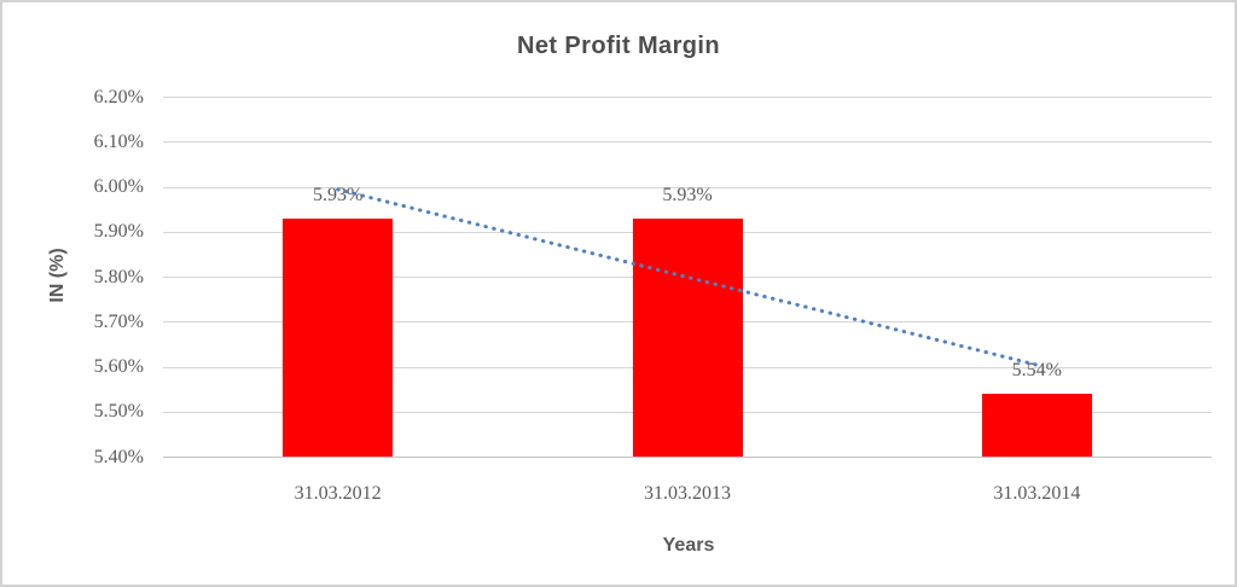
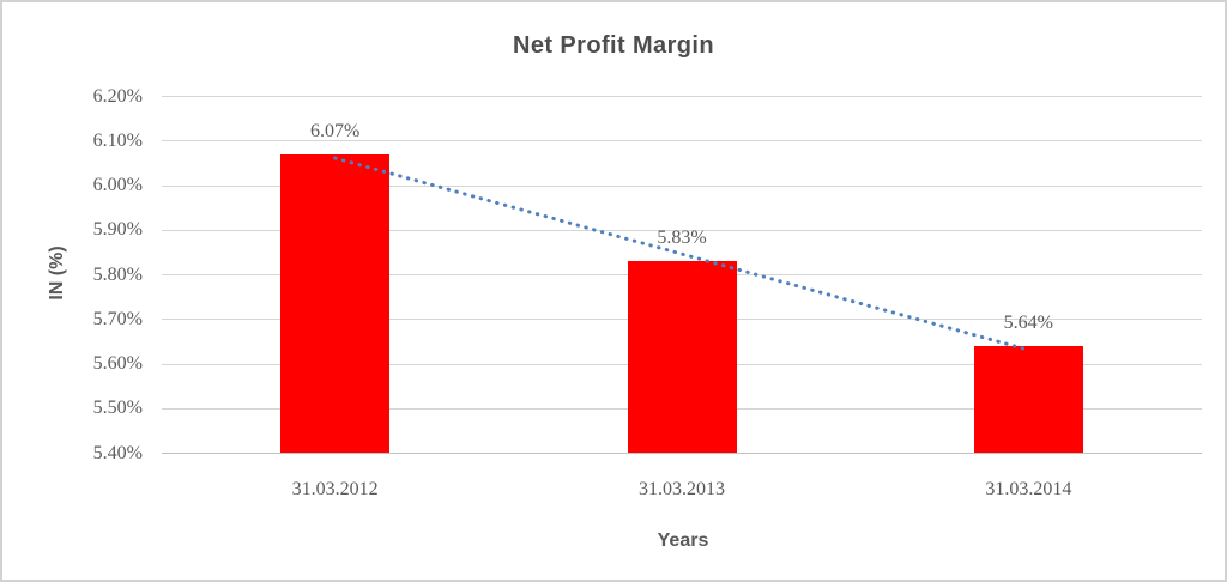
31.03.2012: 5.93% -> 6.07%
31.03.2013: 5.93% -> 5.83%
31.03.2014: 5.54% -> 5.64%
